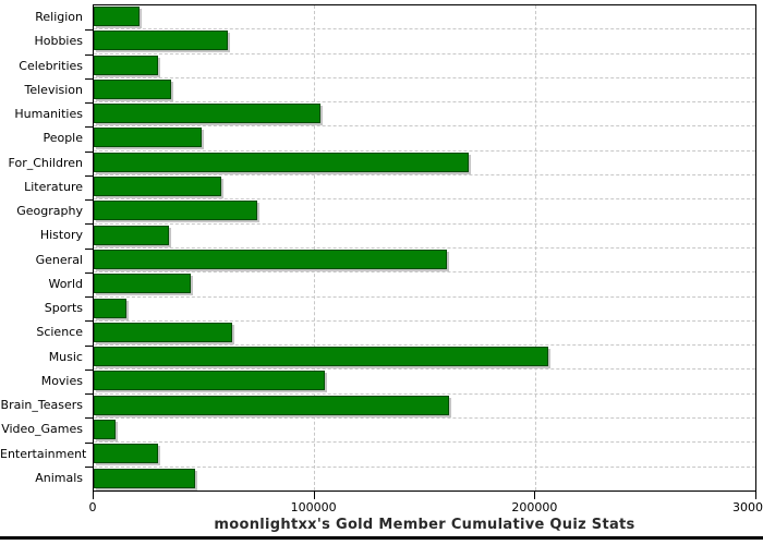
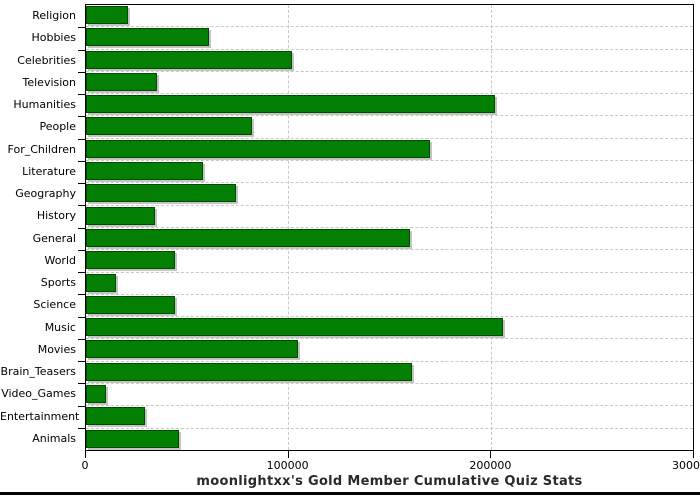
Celebrities: 29000 -> 102000
Humanities: 103000 -> 202000
People: 49000 -> 82000
Science: 63000 -> 44000
